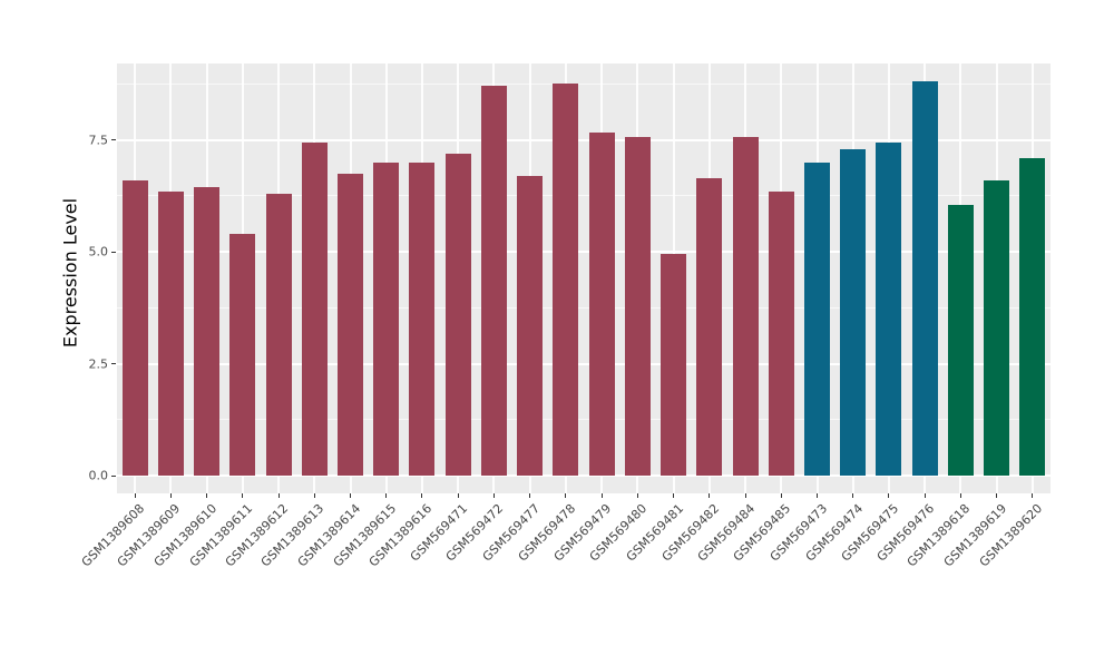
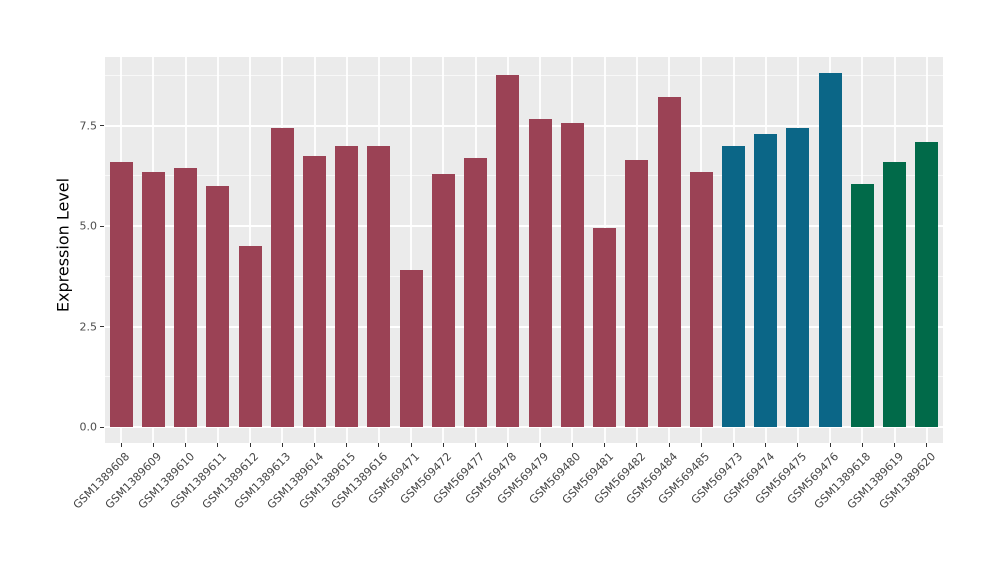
GSM1389611: 5.4 -> 6.0
GSM1389612: 6.3 -> 4.5
GSM569471: 7.2 -> 3.9
GSM569472: 8.7 -> 6.3
GSM569484: 7.5 -> 8.2
